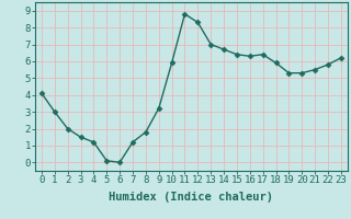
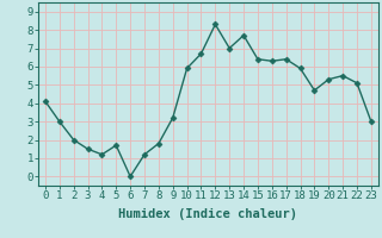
5: 0.1 -> 1.7
11: 8.8 -> 6.7
14: 6.7 -> 7.7
19: 5.3 -> 4.7
22: 5.8 -> 5.1
23: 6.2 -> 3.0
